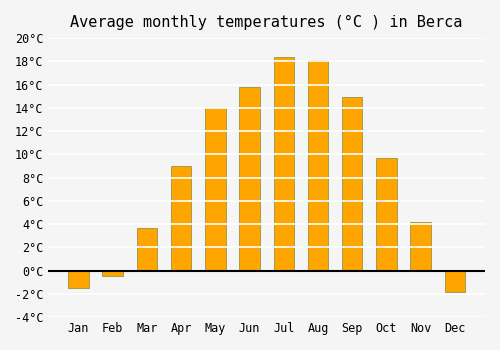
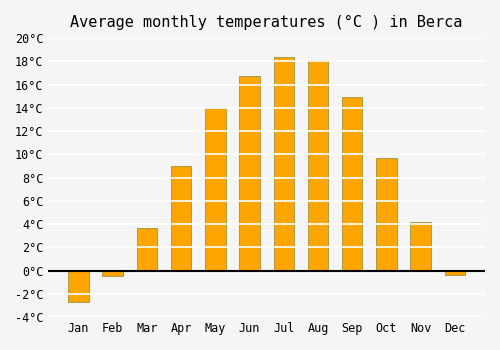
Jan: -1.5°C -> -2.7°C
Jun: 15.8°C -> 16.7°C
Dec: -1.8°C -> -0.4°C
